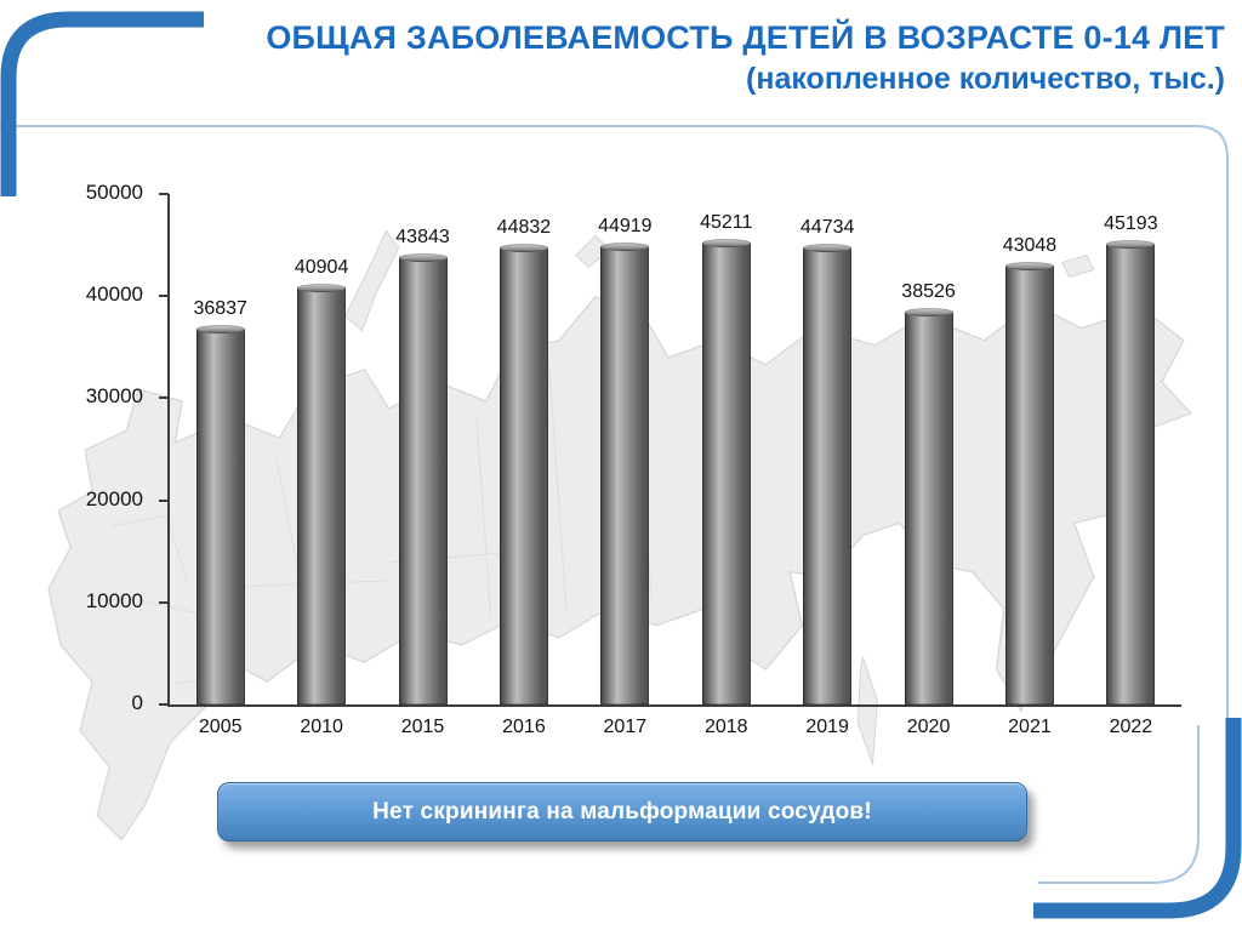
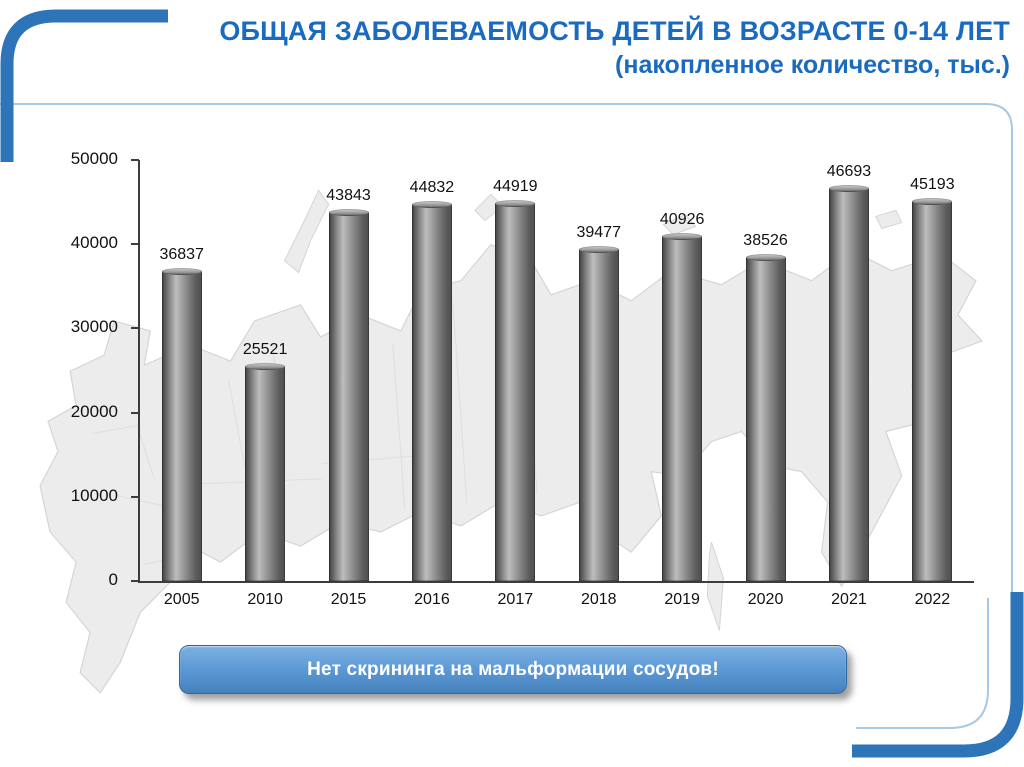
2010: 40904 -> 25521
2018: 45211 -> 39477
2019: 44734 -> 40926
2021: 43048 -> 46693
